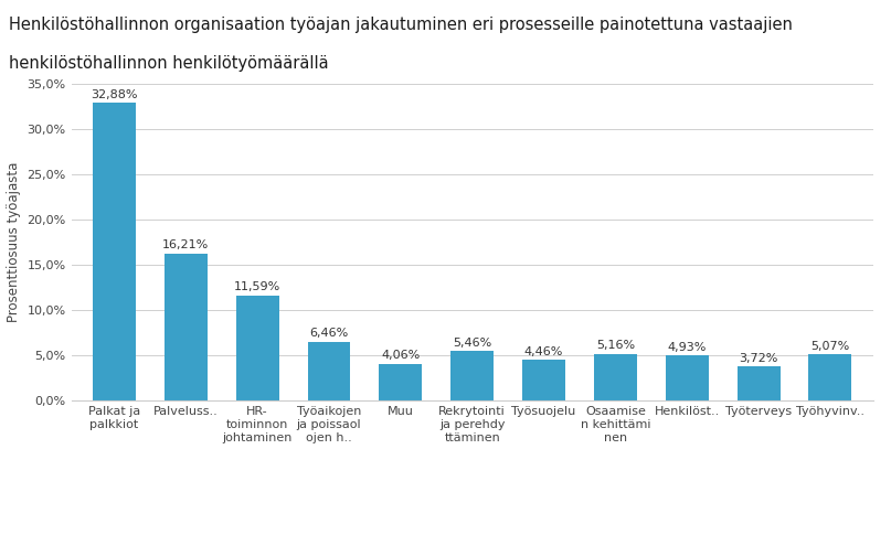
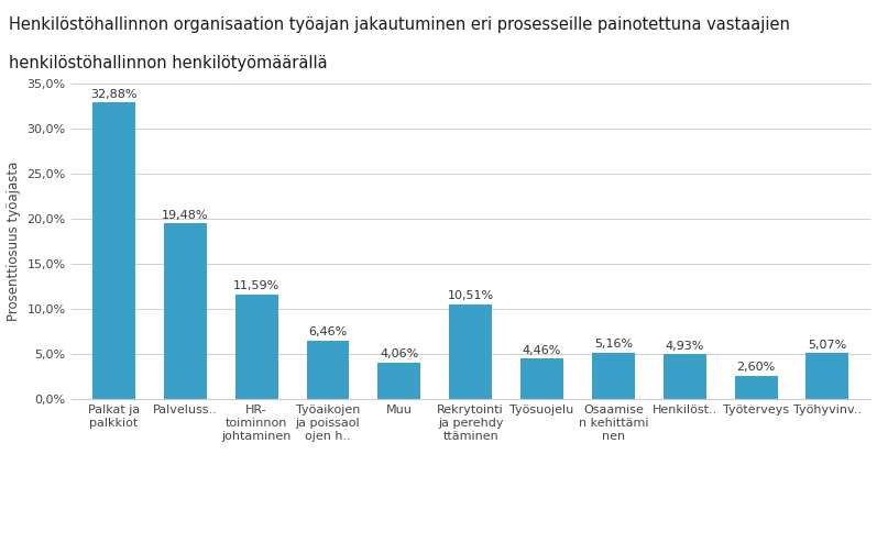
Palveluss..: 16,21% -> 19,48%
Rekrytointi ja perehdy ttäminen: 5,46% -> 10,51%
Työterveys: 3,72% -> 2,60%
